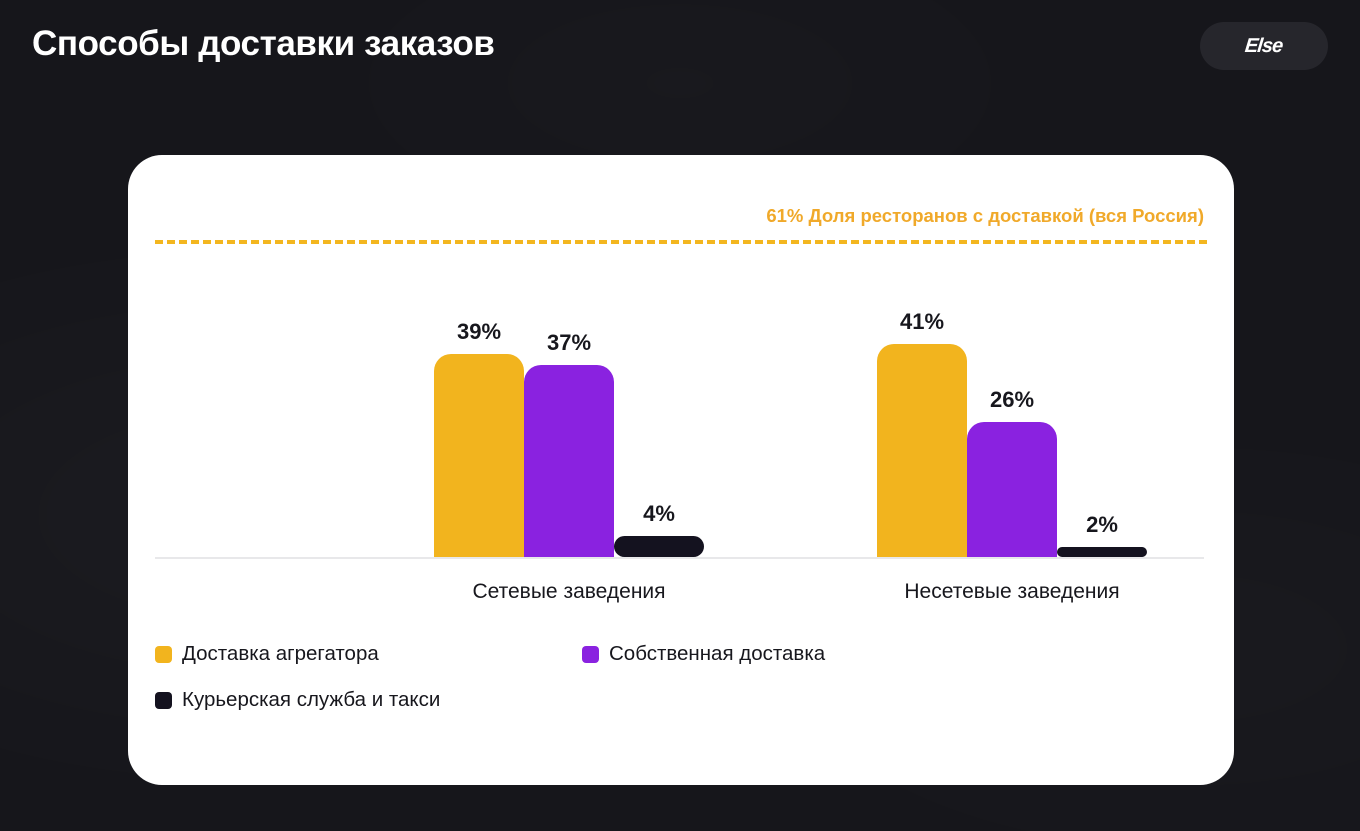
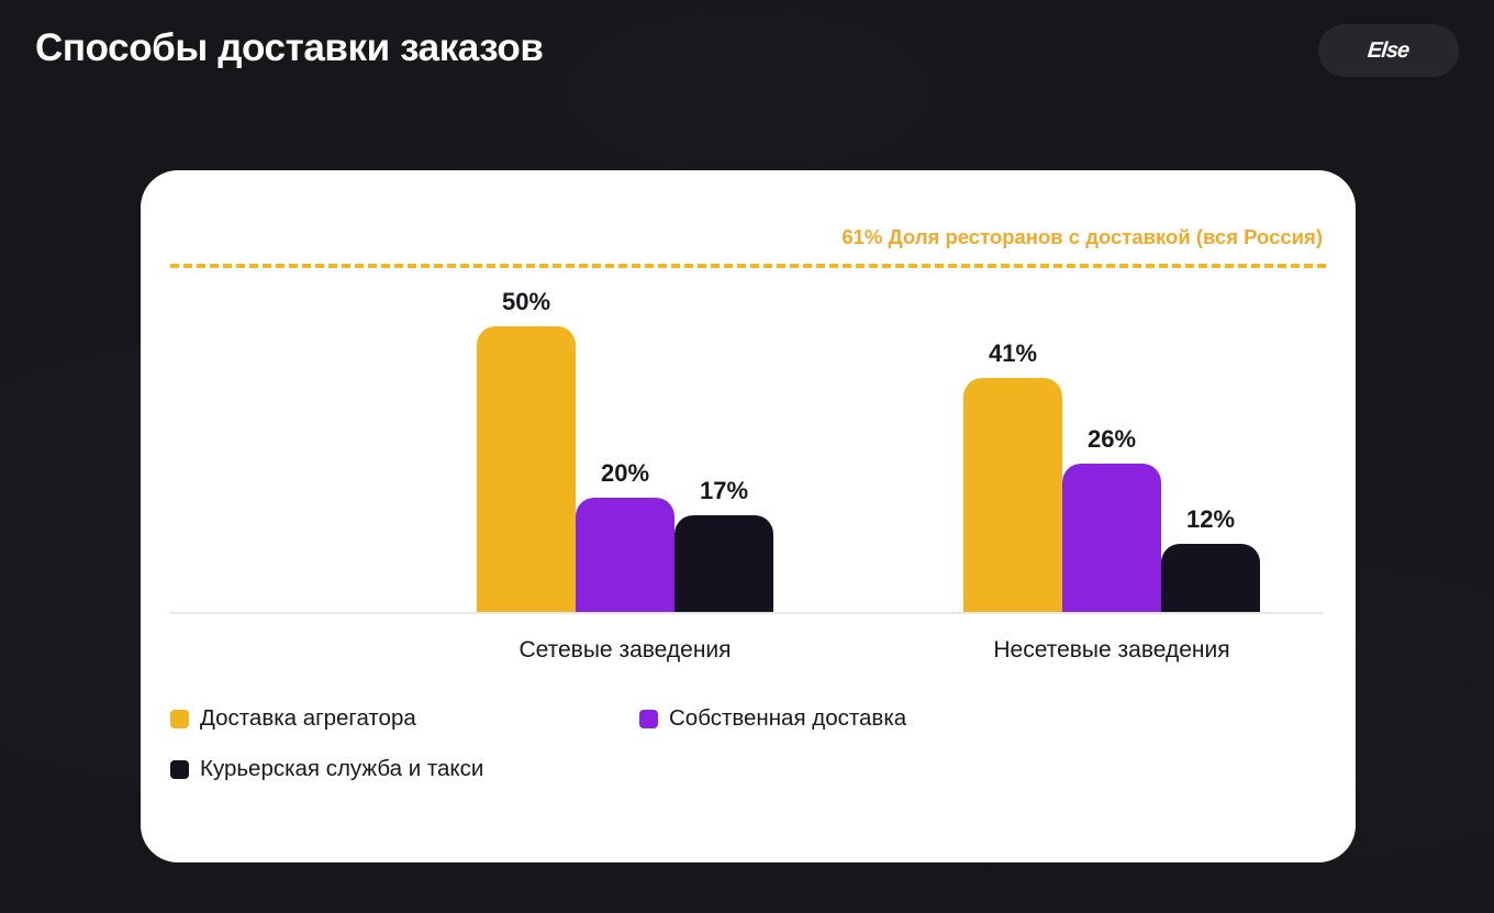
Доставка агрегатора/Сетевые заведения: 39% -> 50%
Собственная доставка/Сетевые заведения: 37% -> 20%
Курьерская служба и такси/Сетевые заведения: 4% -> 17%
Курьерская служба и такси/Несетевые заведения: 2% -> 12%
